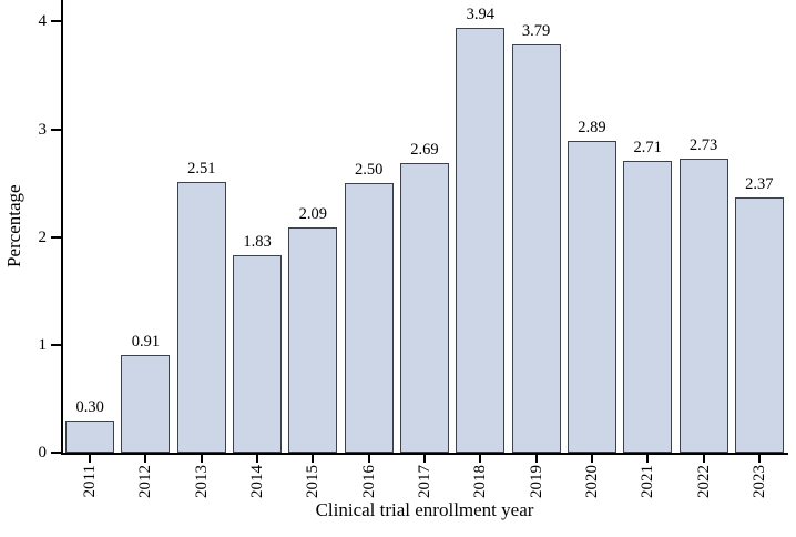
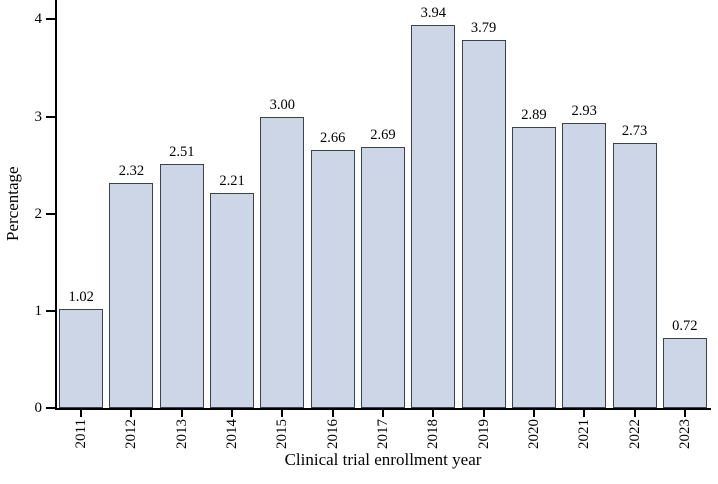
2011: 0.30 -> 1.02
2012: 0.91 -> 2.32
2014: 1.83 -> 2.21
2015: 2.09 -> 3.00
2016: 2.50 -> 2.66
2021: 2.71 -> 2.93
2023: 2.37 -> 0.72
